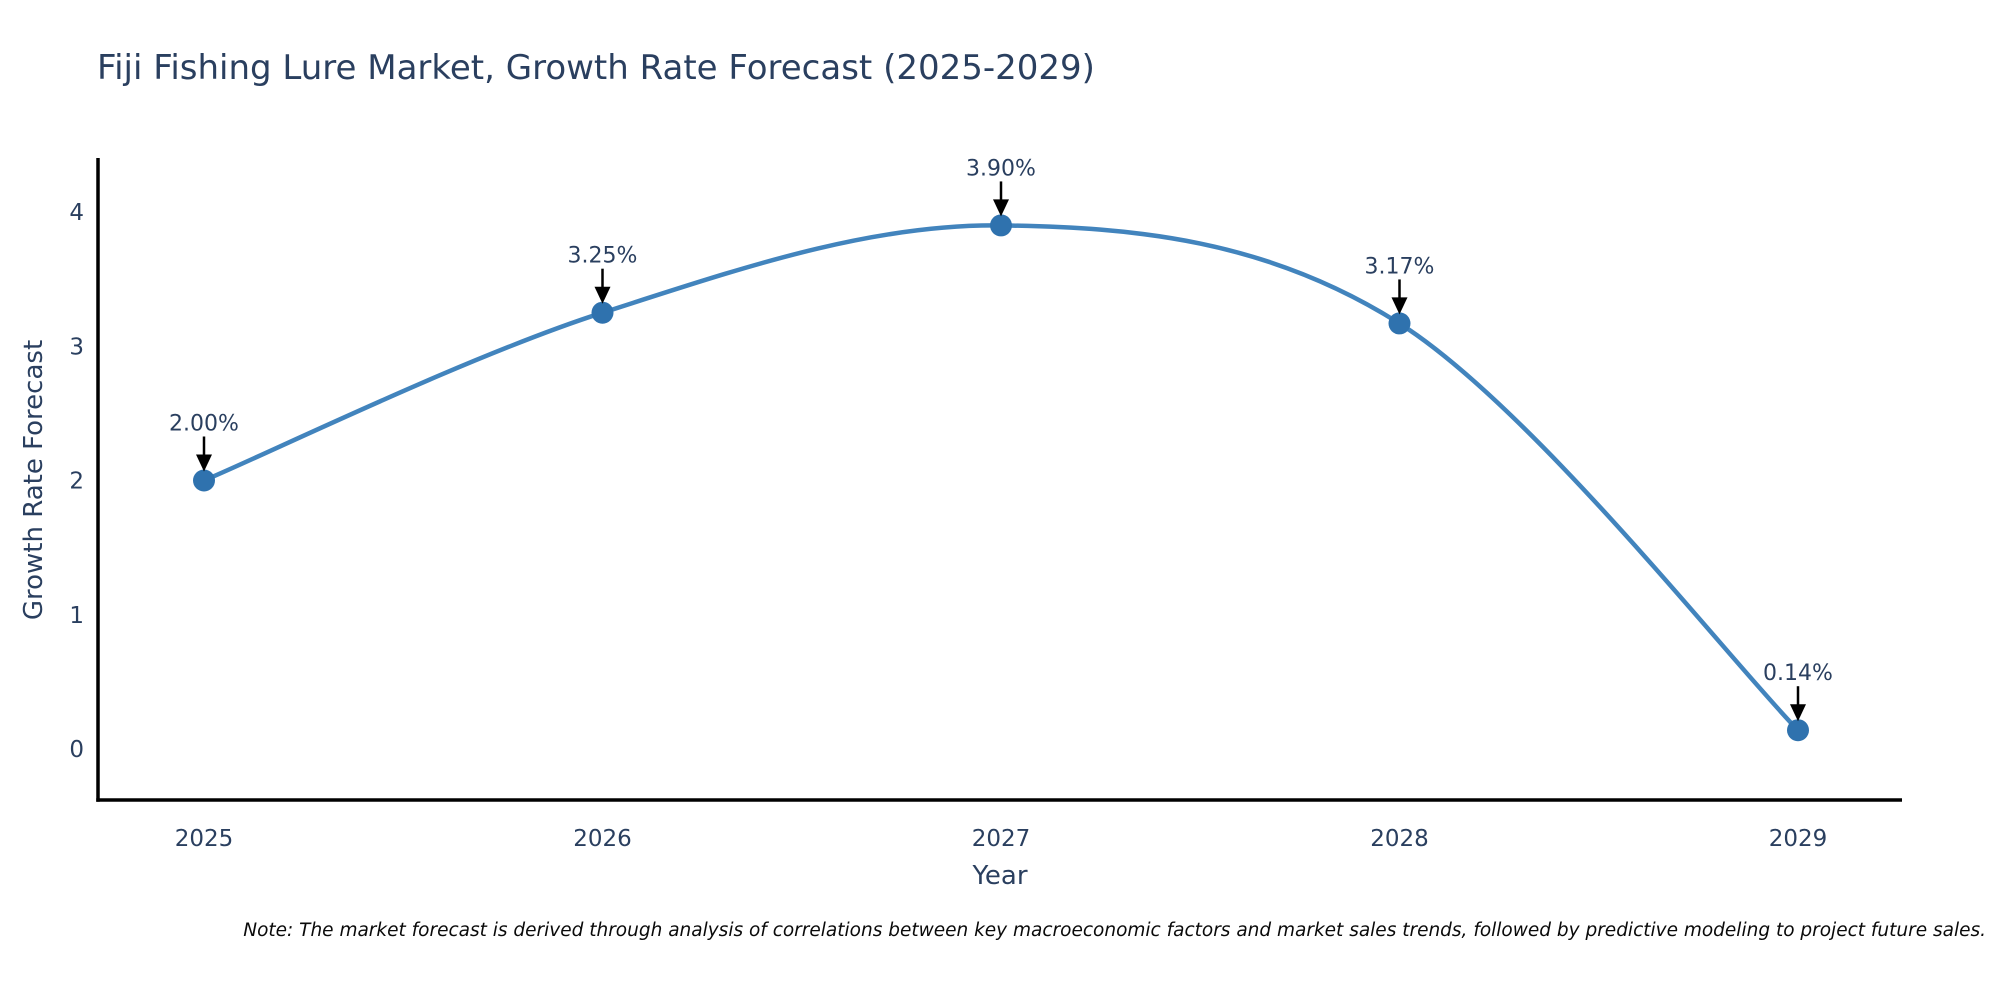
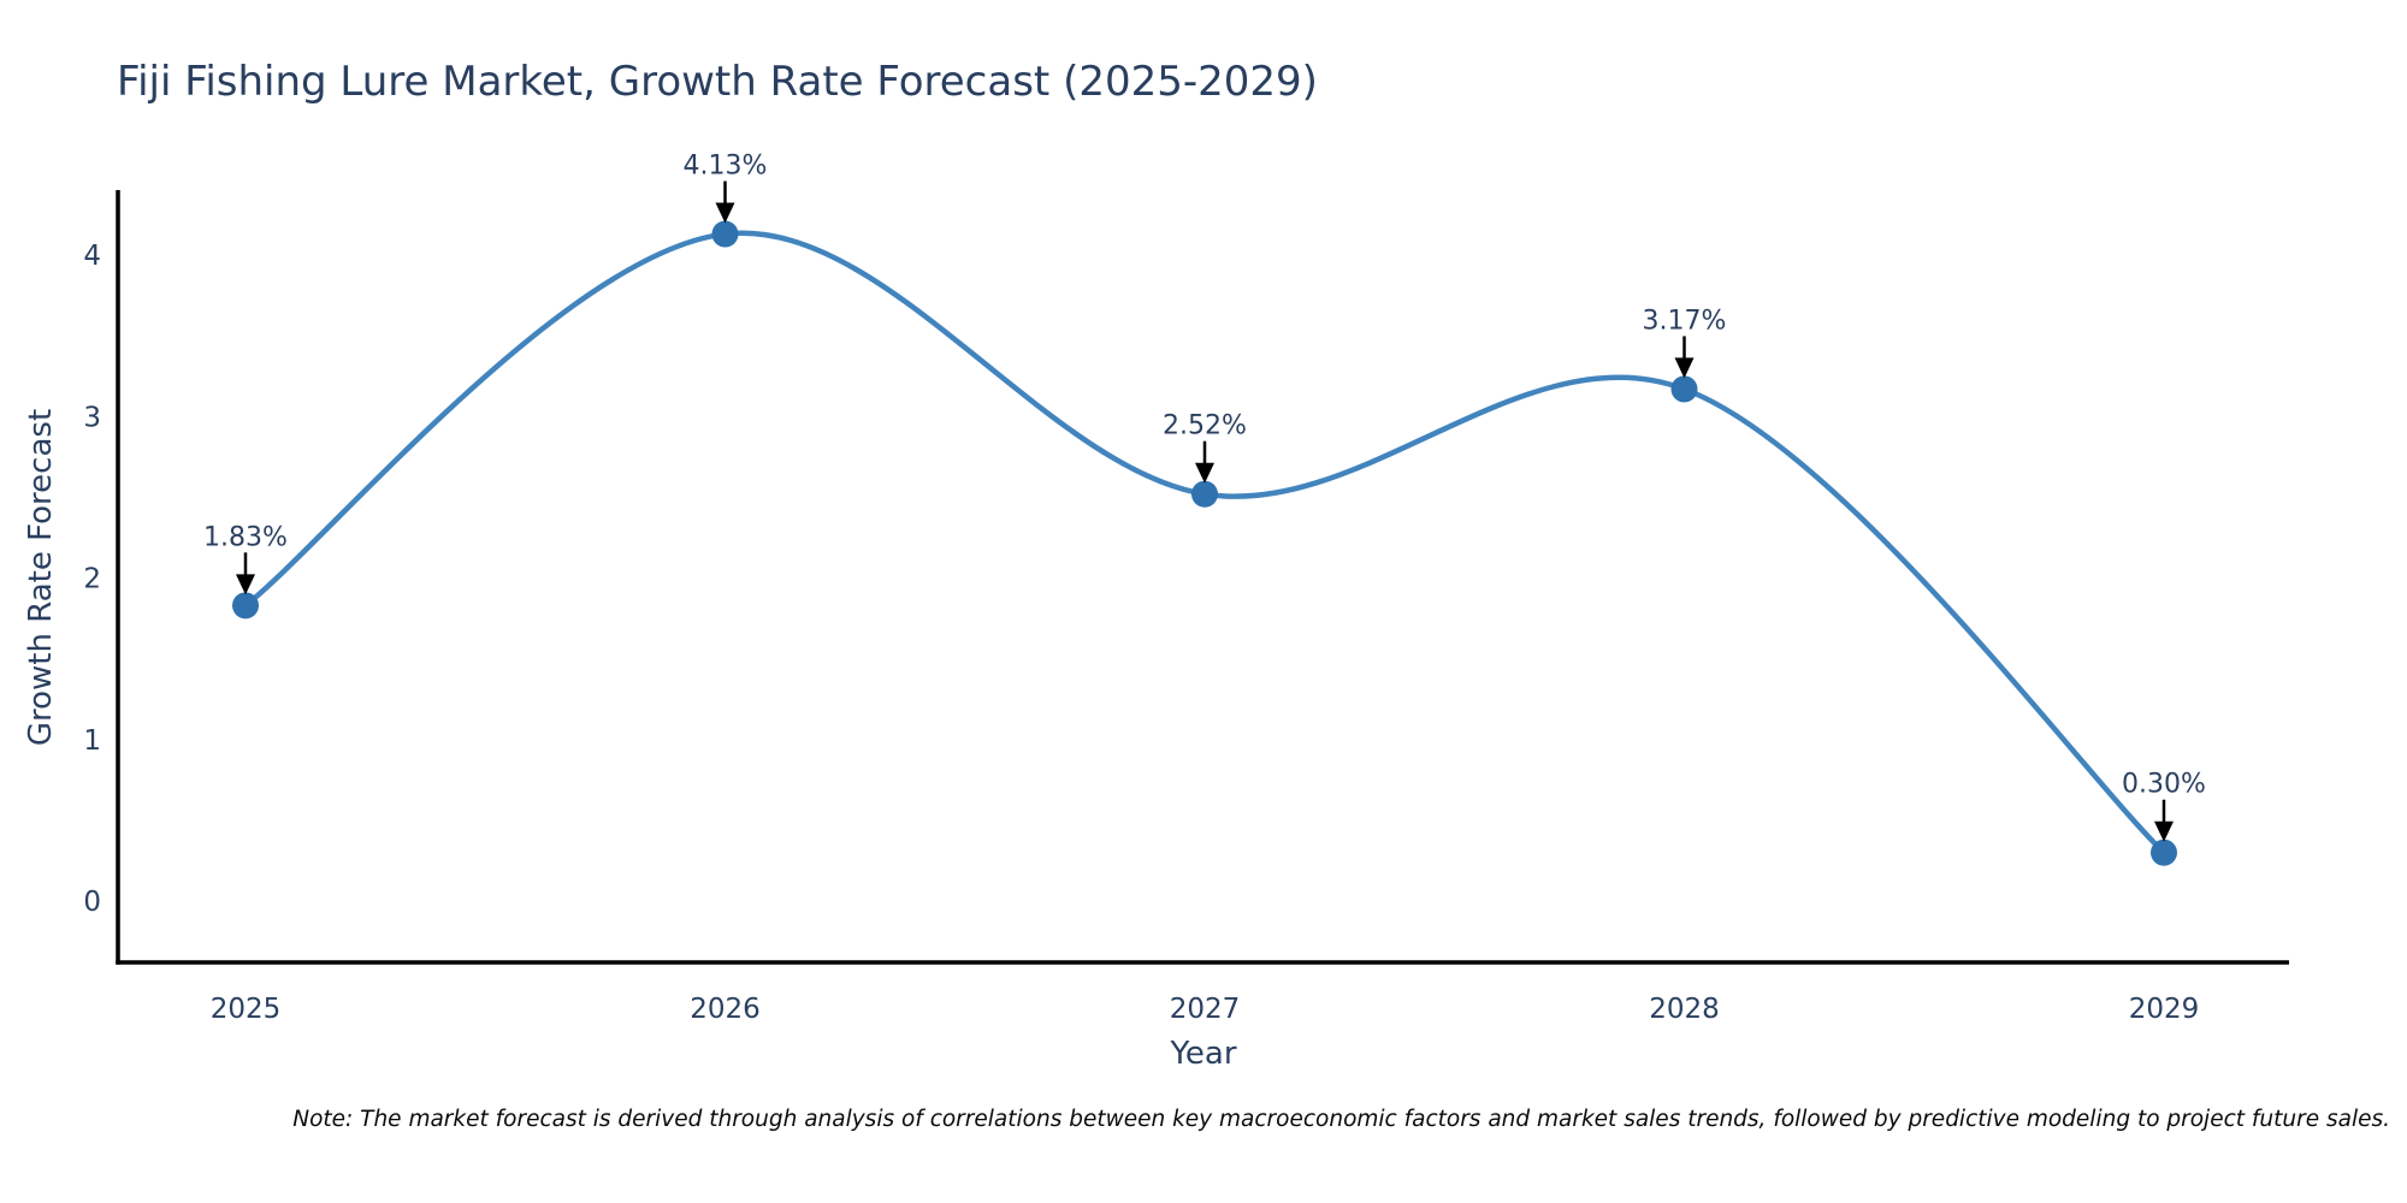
2025: 2.00% -> 1.83%
2026: 3.25% -> 4.13%
2027: 3.90% -> 2.52%
2029: 0.14% -> 0.30%
